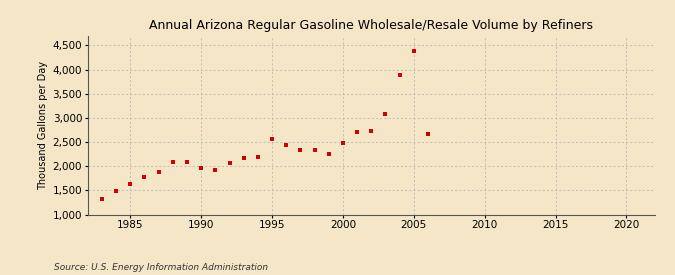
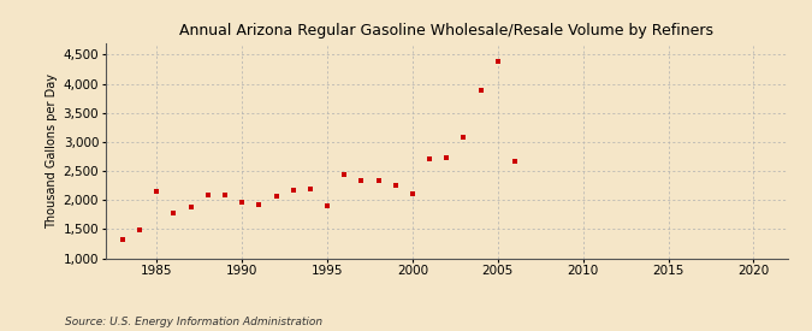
1985: 1,630 -> 2,150
1995: 2,560 -> 1,900
2000: 2,480 -> 2,100
